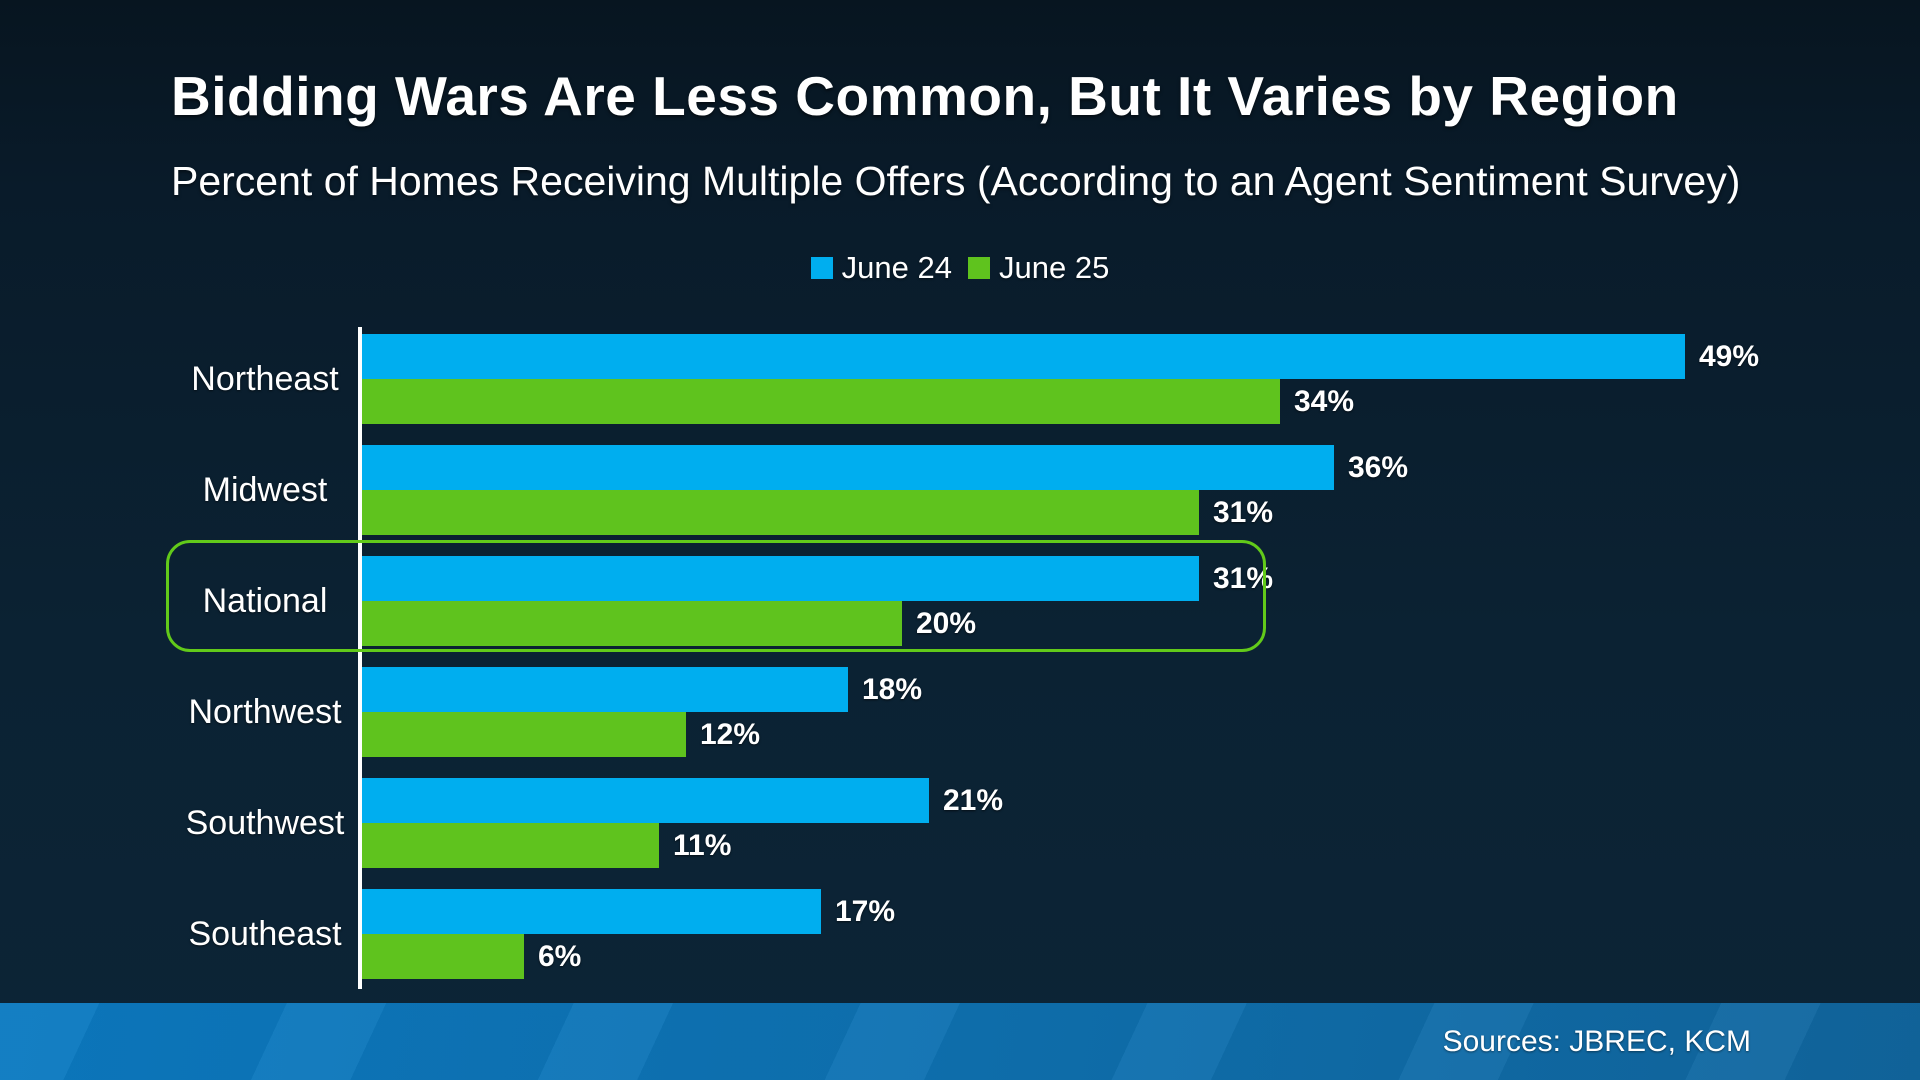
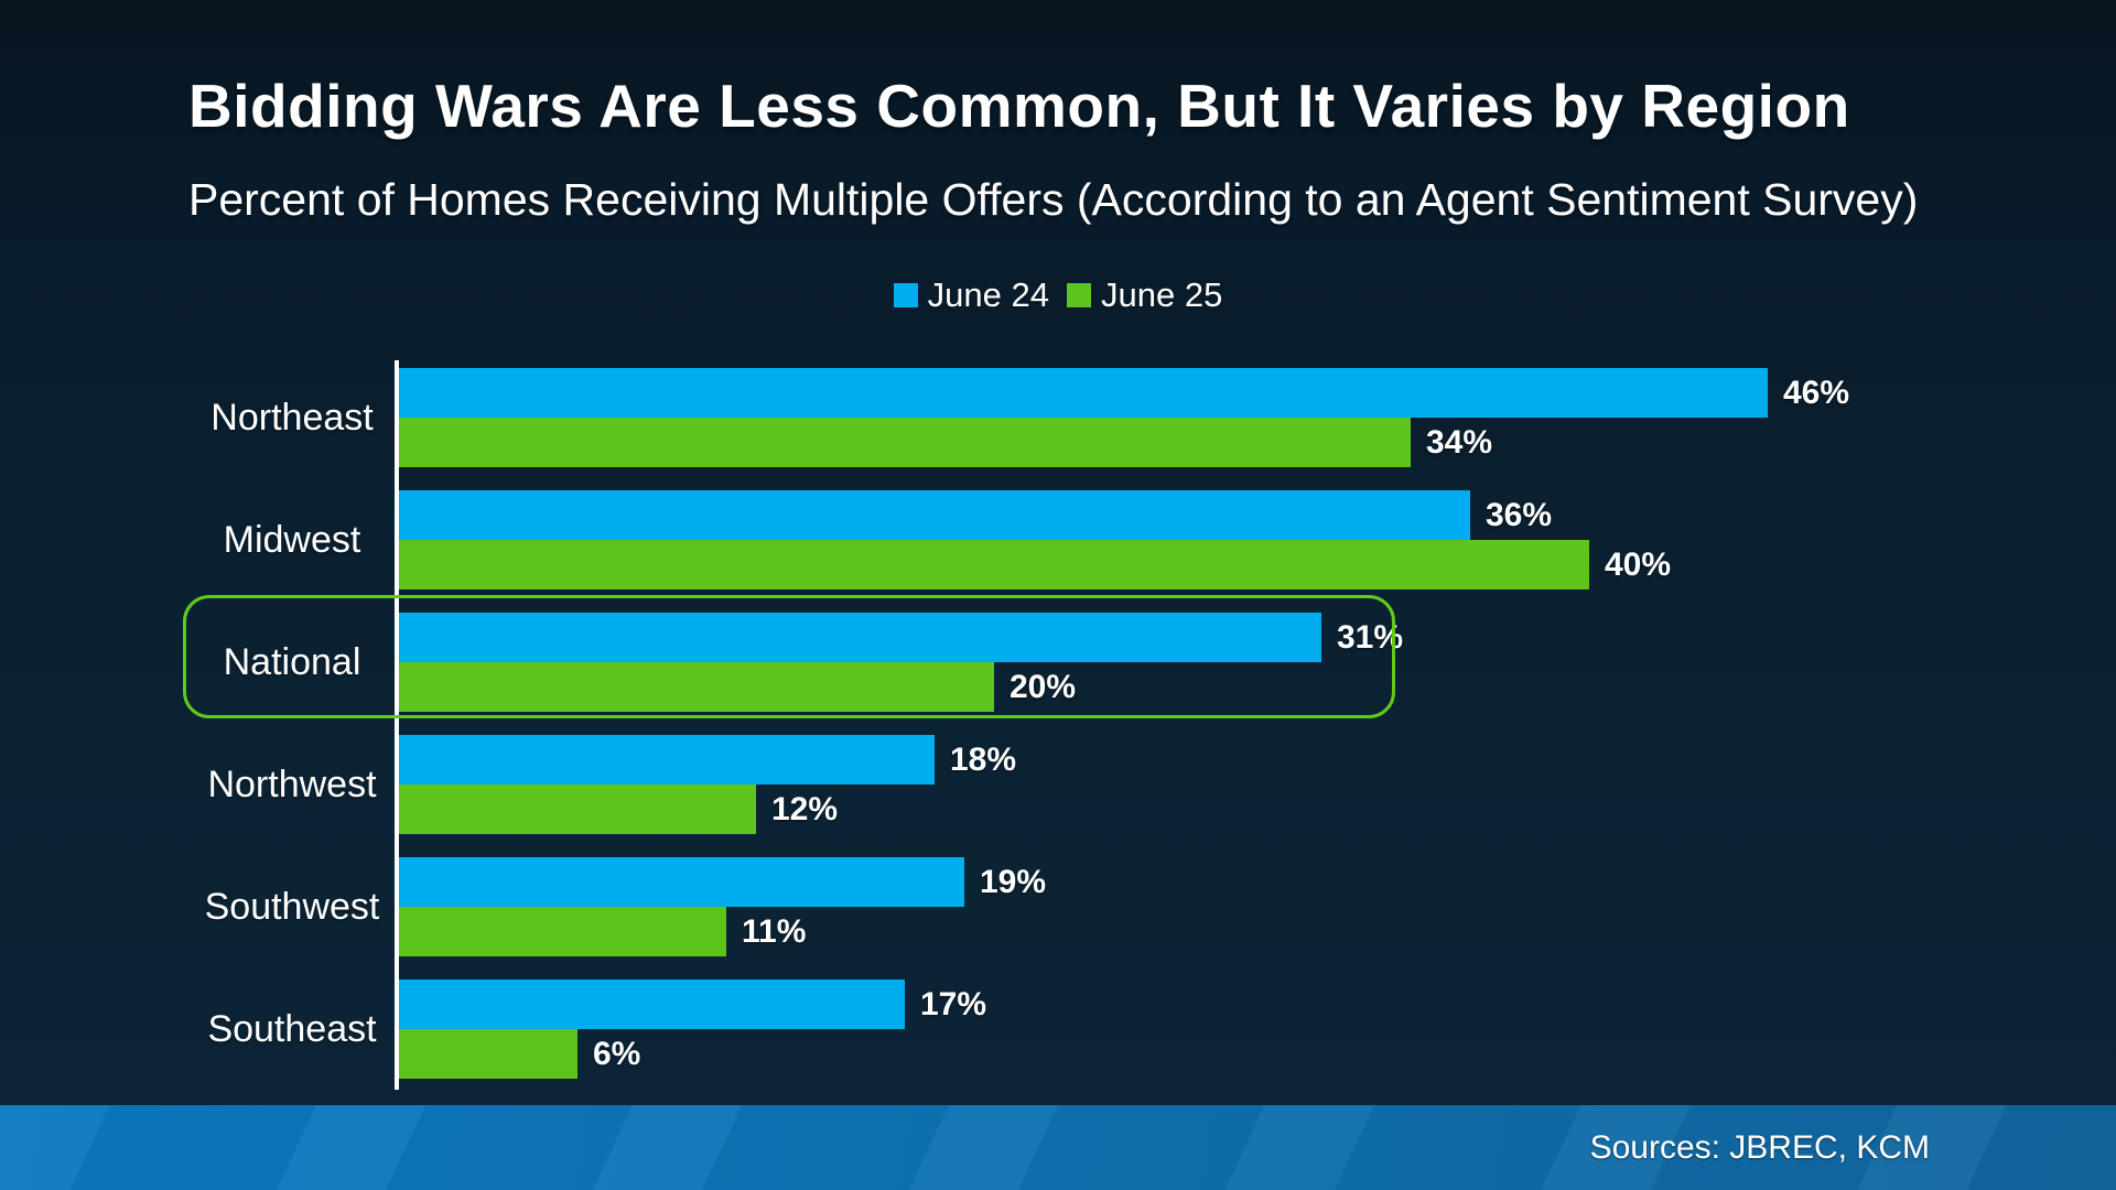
June 24/Northeast: 49% -> 46%
June 25/Midwest: 31% -> 40%
June 24/Southwest: 21% -> 19%
